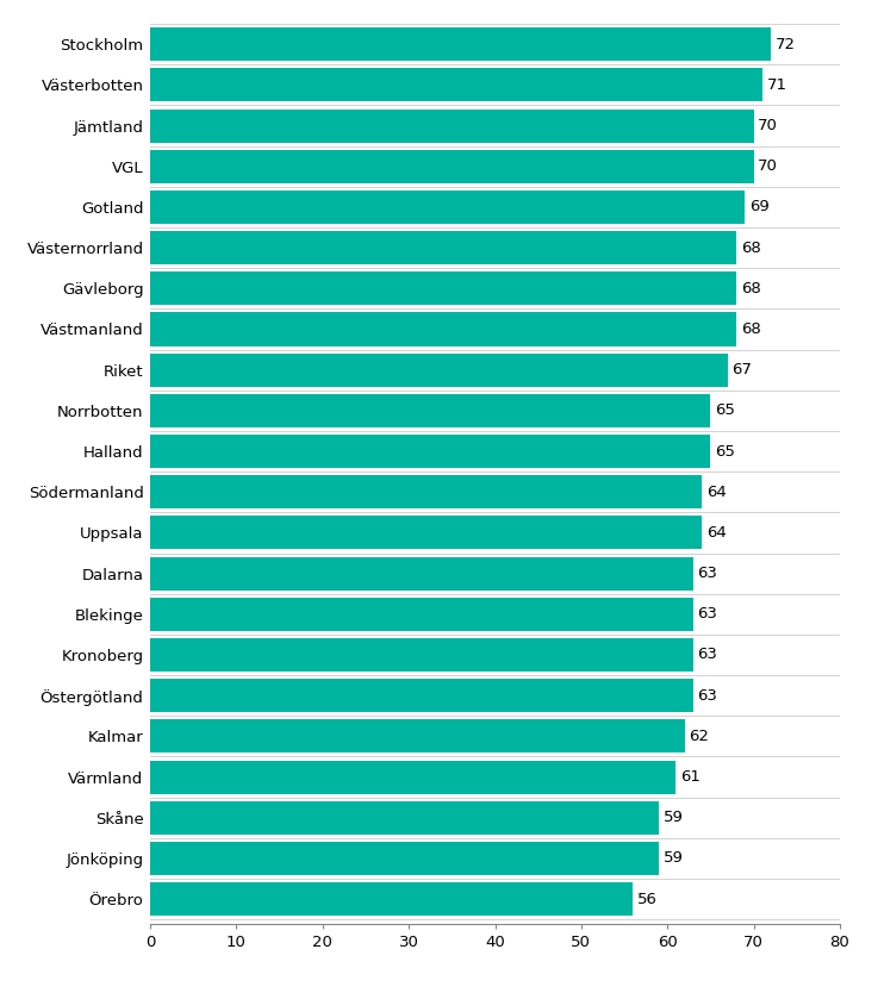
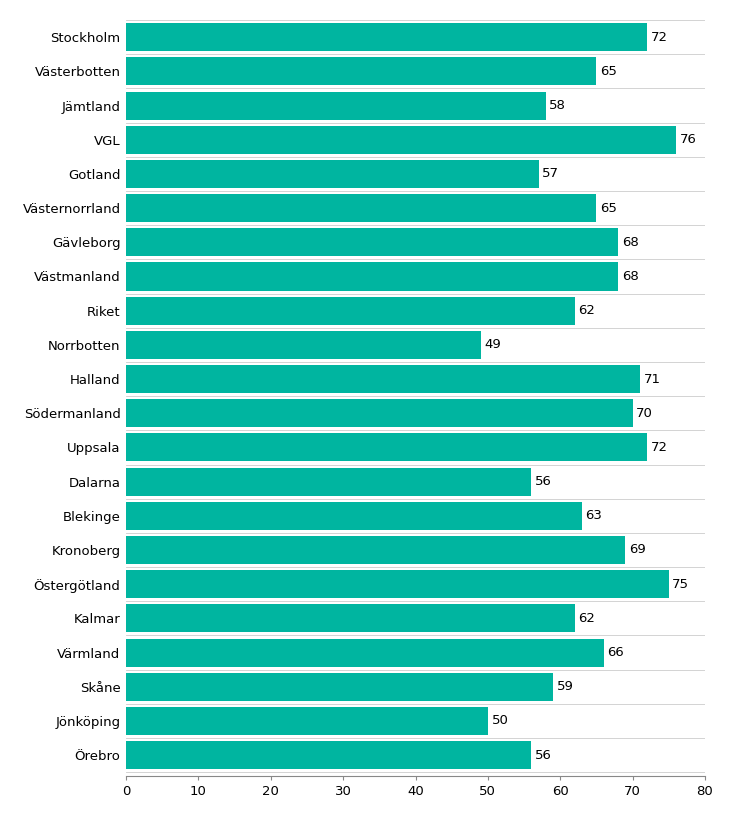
Västerbotten: 71 -> 65
Jämtland: 70 -> 58
VGL: 70 -> 76
Gotland: 69 -> 57
Västernorrland: 68 -> 65
Riket: 67 -> 62
Norrbotten: 65 -> 49
Halland: 65 -> 71
Södermanland: 64 -> 70
Uppsala: 64 -> 72
Dalarna: 63 -> 56
Kronoberg: 63 -> 69
Östergötland: 63 -> 75
Värmland: 61 -> 66
Jönköping: 59 -> 50
